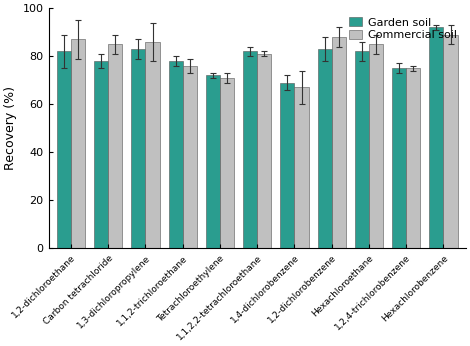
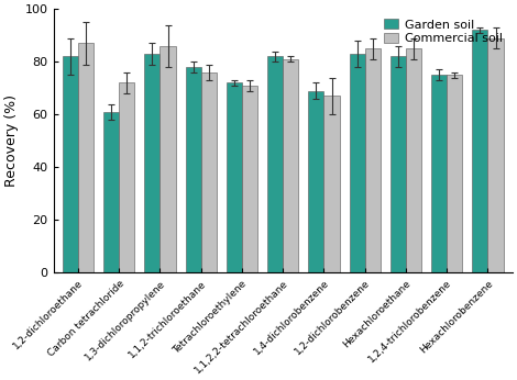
Garden soil/Carbon tetrachloride: 78 -> 61
Commercial soil/Carbon tetrachloride: 85 -> 72
Commercial soil/1,2-dichlorobenzene: 88 -> 85
